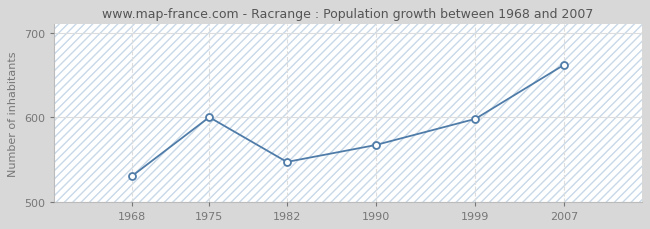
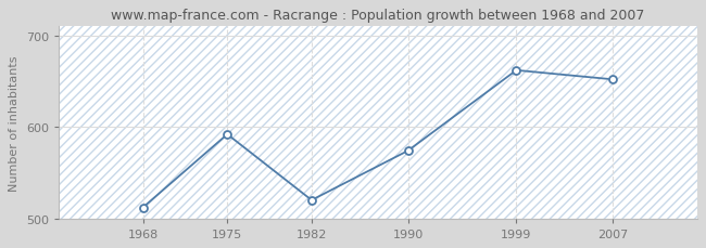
1968: 530 -> 512
1975: 600 -> 592
1982: 547 -> 520
1990: 567 -> 574
1999: 598 -> 662
2007: 662 -> 652
